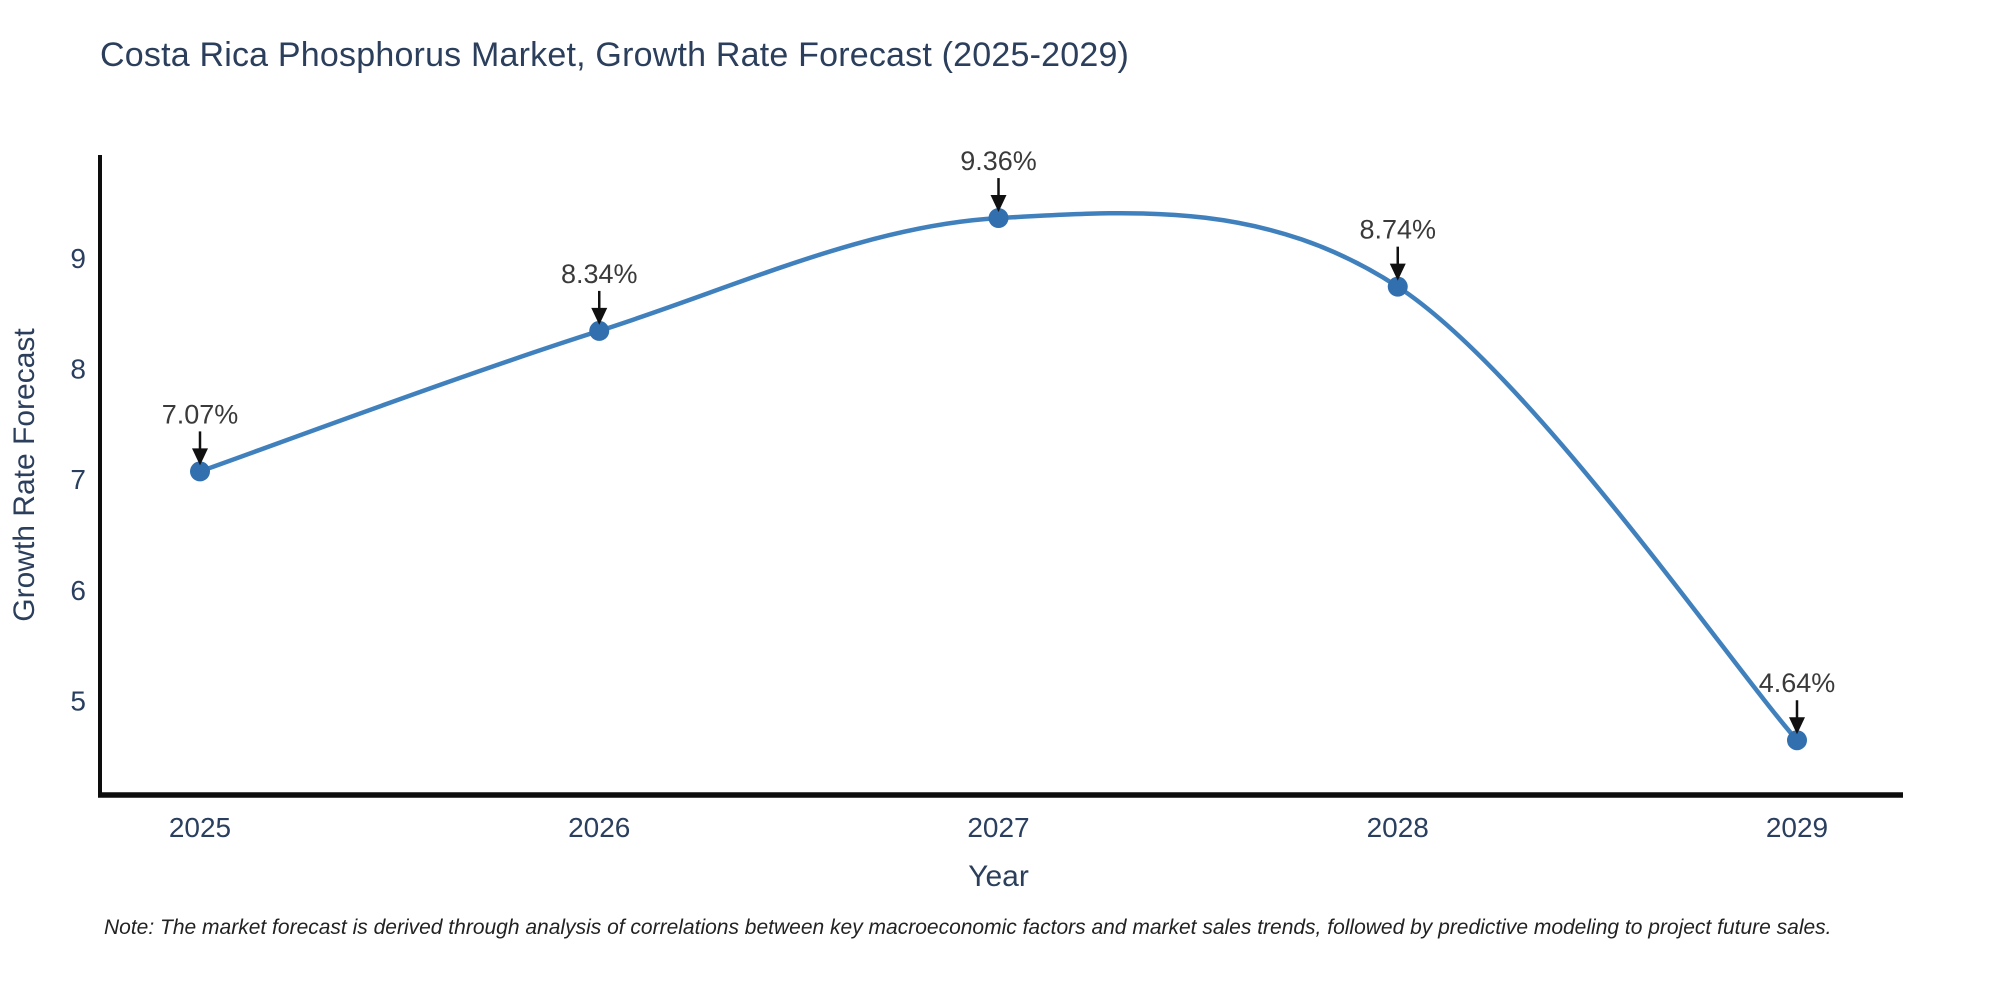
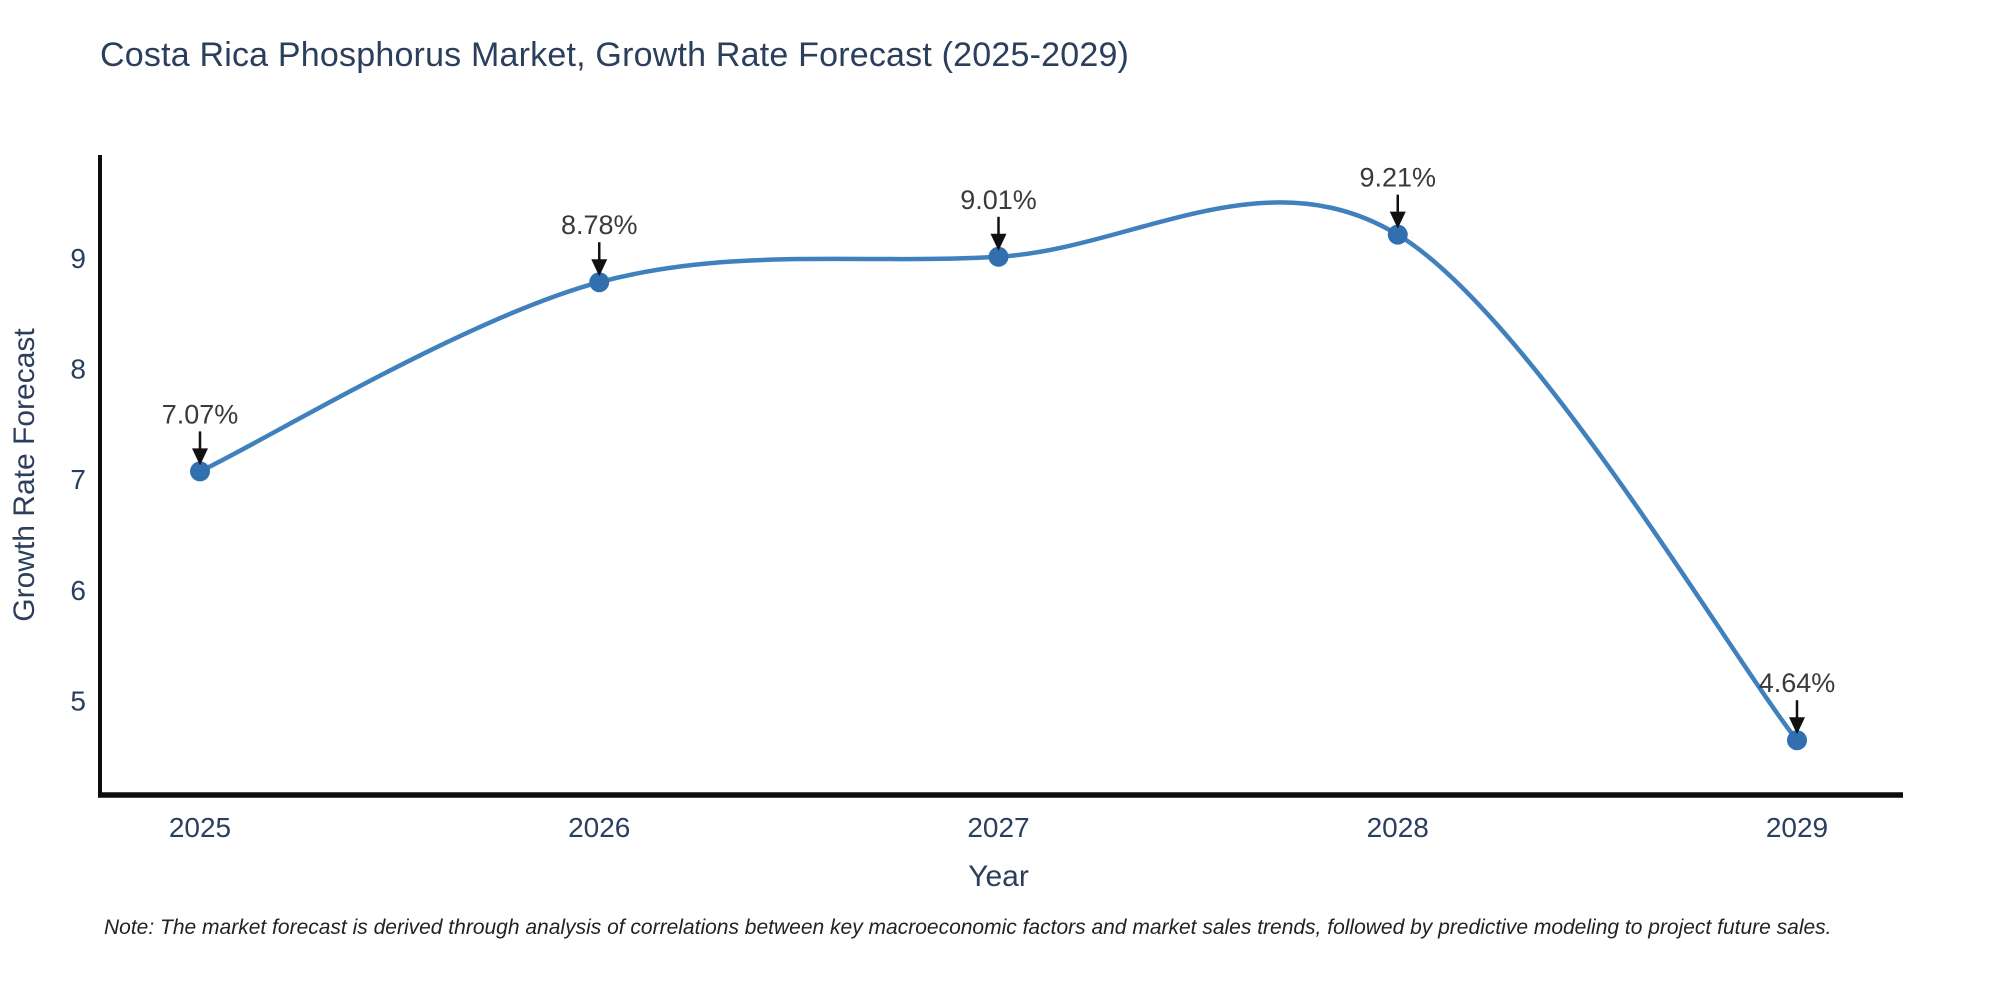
2026: 8.34% -> 8.78%
2027: 9.36% -> 9.01%
2028: 8.74% -> 9.21%
